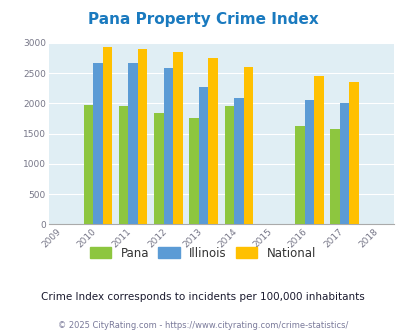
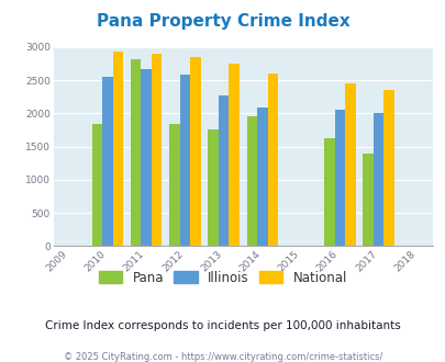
Pana/2010: 1980 -> 1840
Illinois/2010: 2660 -> 2560
Pana/2011: 1960 -> 2820
Pana/2017: 1580 -> 1400
